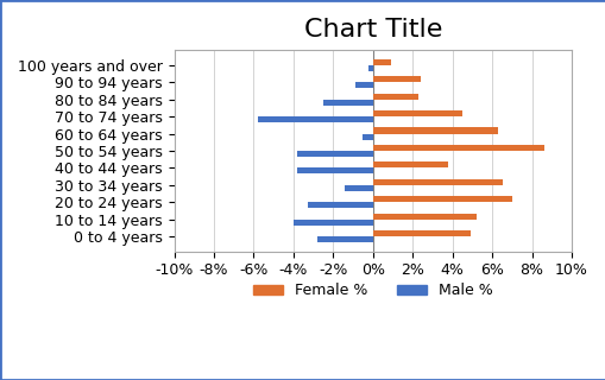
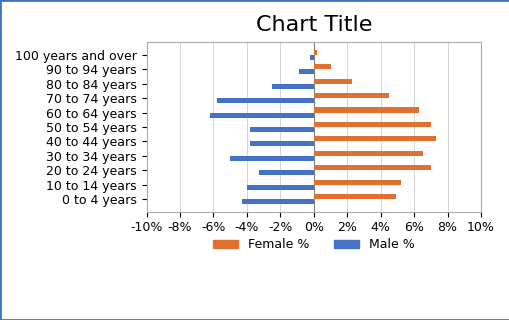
Female %/100 years and over: 0.9% -> 0.2%
Female %/90 to 94 years: 2.4% -> 1.0%
Male %/60 to 64 years: -0.5% -> -6.2%
Female %/50 to 54 years: 8.6% -> 7.0%
Female %/40 to 44 years: 3.8% -> 7.3%
Male %/30 to 34 years: -1.4% -> -5.0%
Male %/0 to 4 years: -2.8% -> -4.3%
